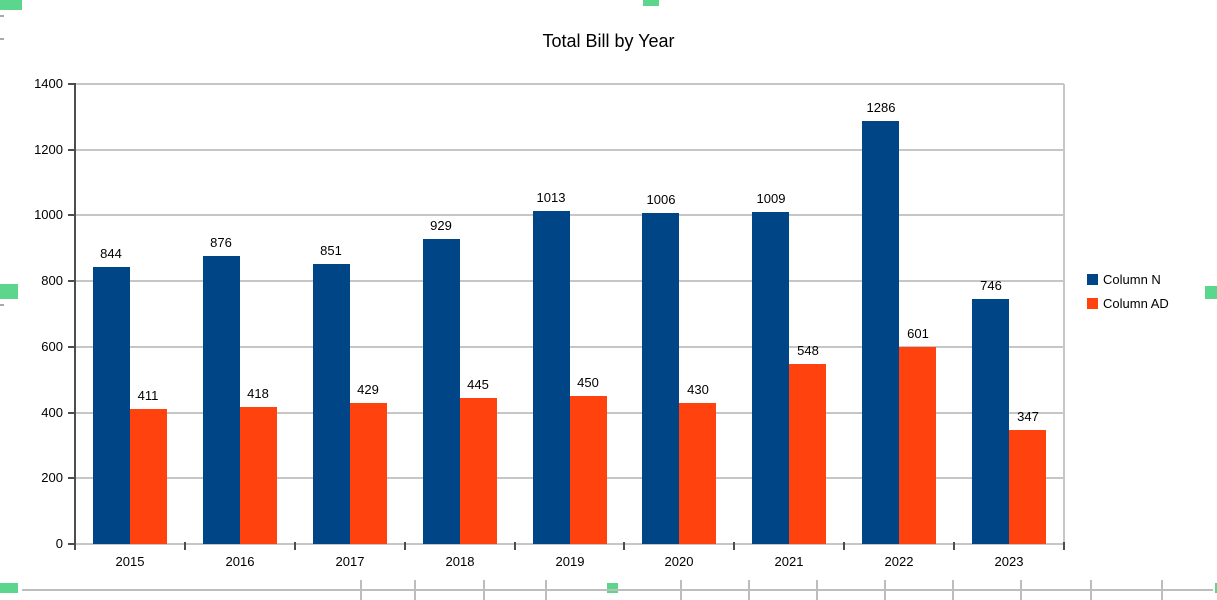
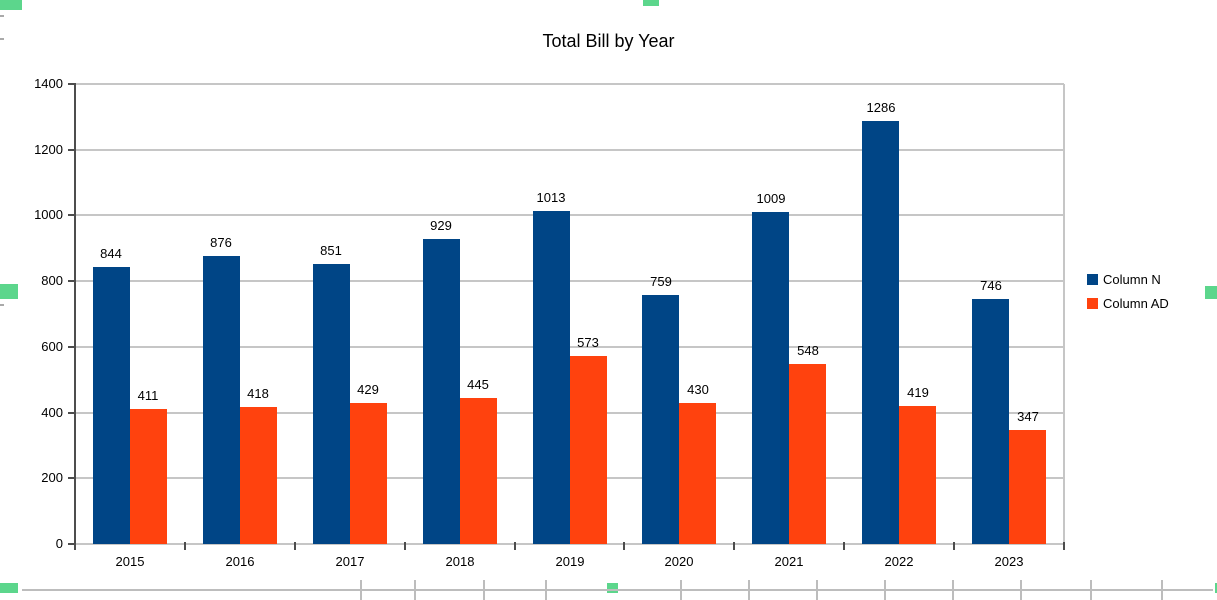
Column AD/2019: 450 -> 573
Column N/2020: 1006 -> 759
Column AD/2022: 601 -> 419
